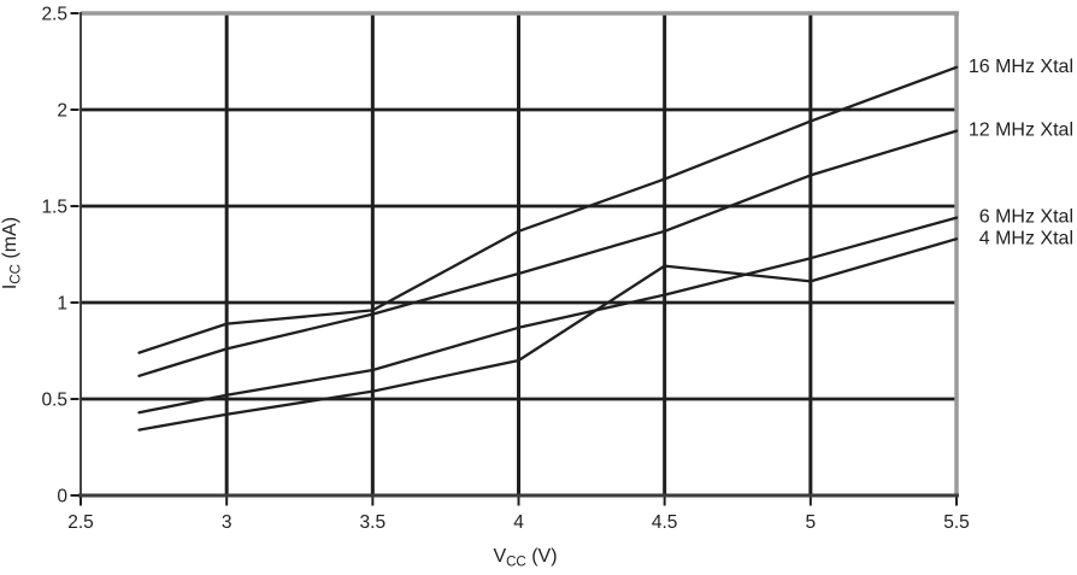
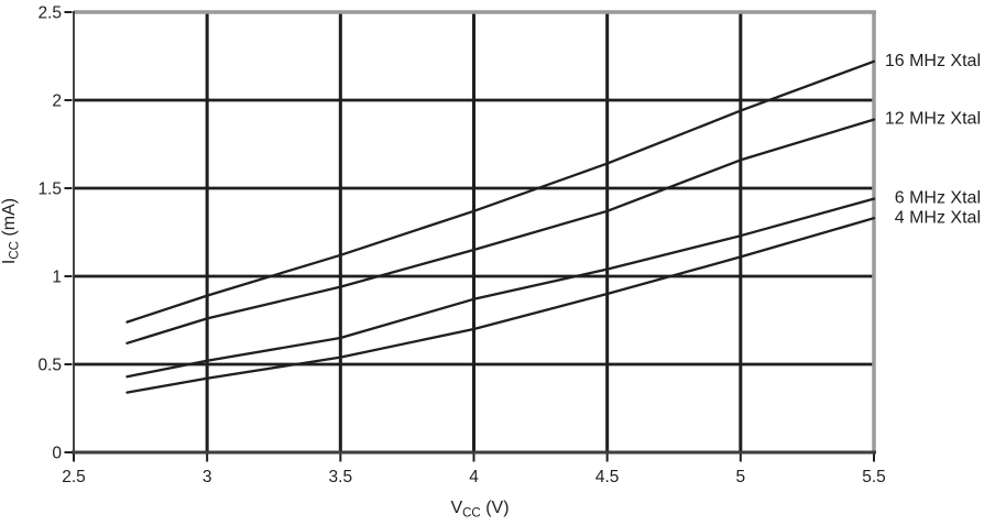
16 MHz Xtal/3.5: 0,96 -> 1,12
4 MHz Xtal/4.5: 1,19 -> 0,90
